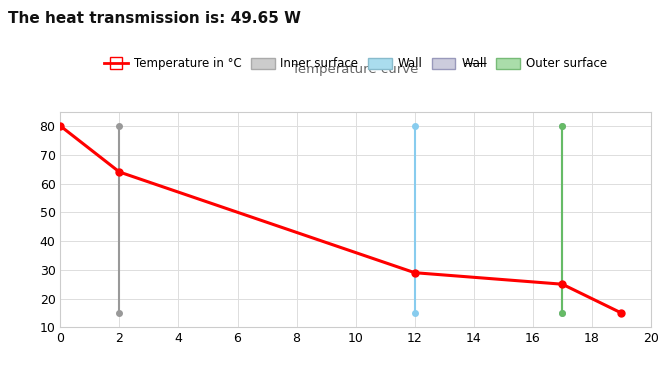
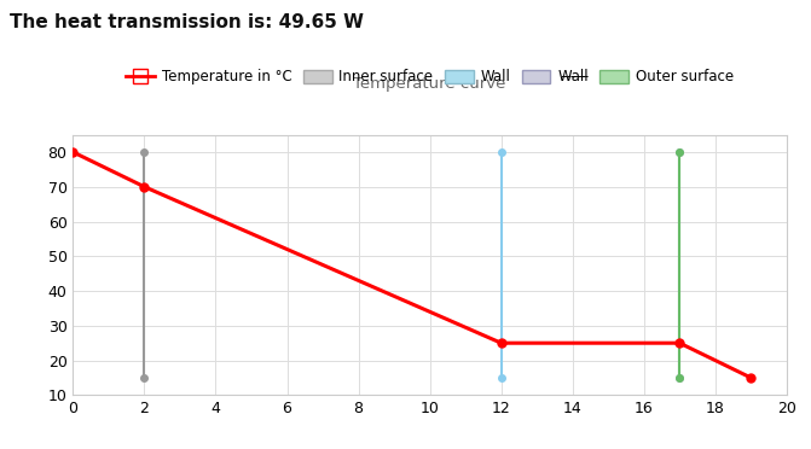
2: 64 -> 70
12: 29 -> 25
